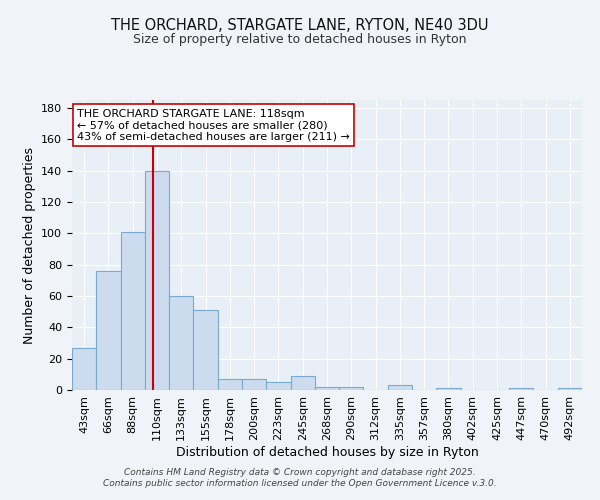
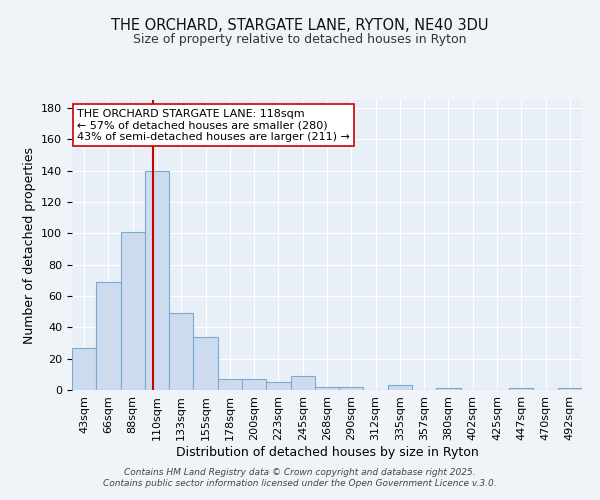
66sqm: 76 -> 69
133sqm: 60 -> 49
155sqm: 51 -> 34
